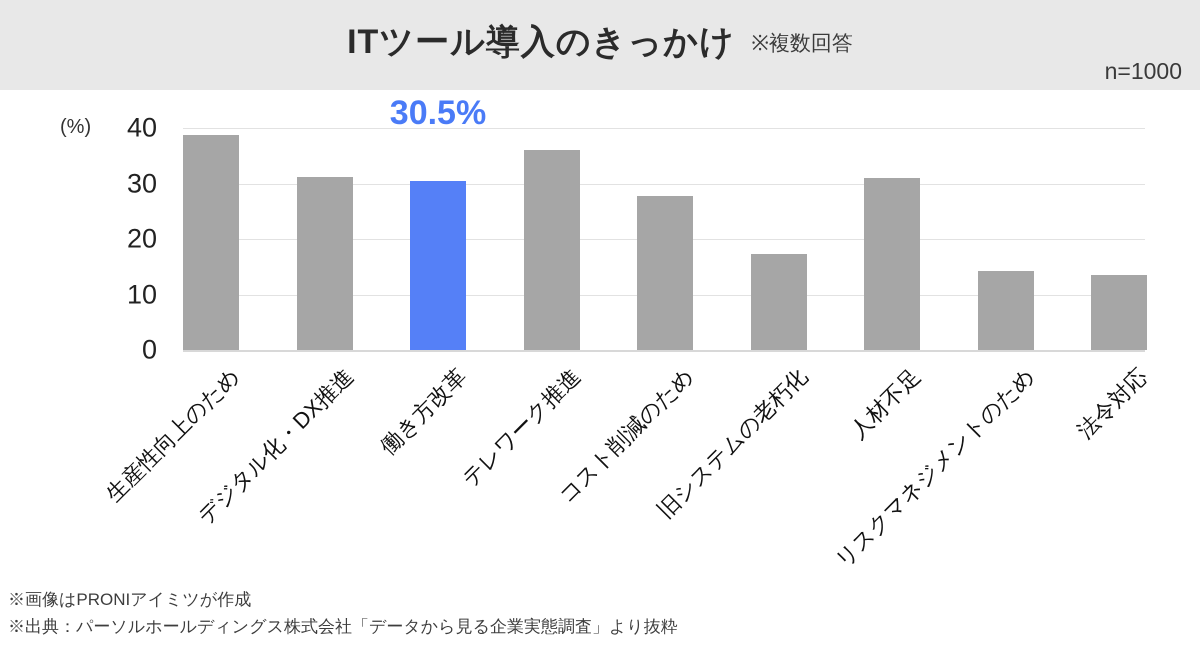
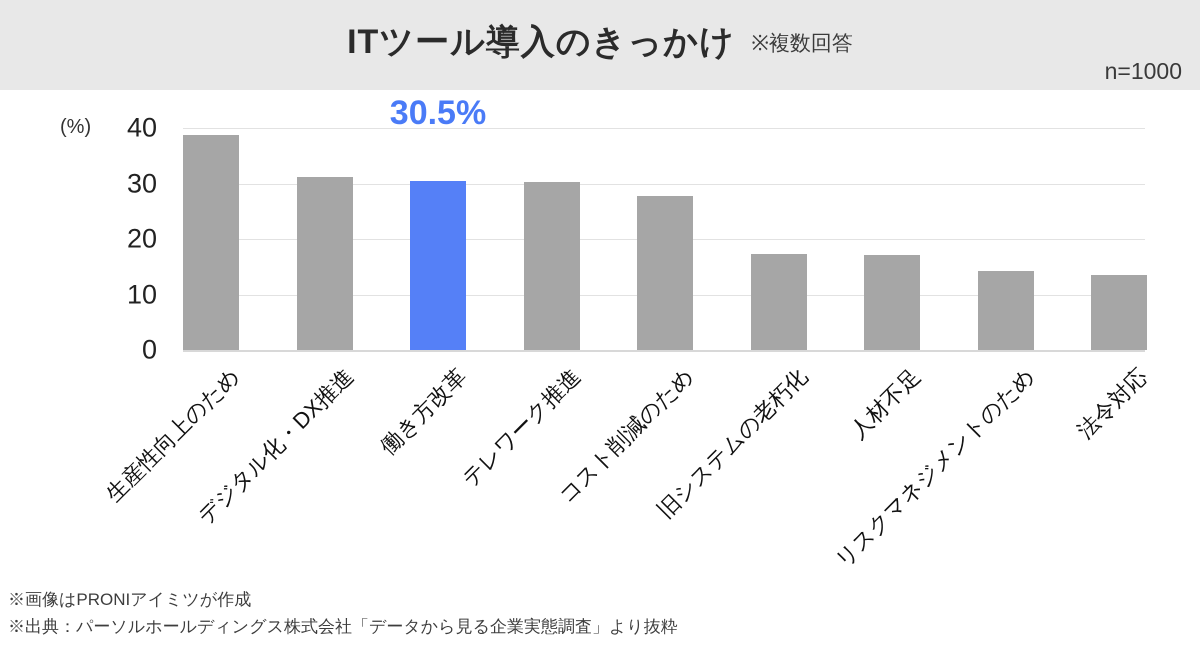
テレワーク推進: 36 -> 30
人材不足: 31 -> 17
